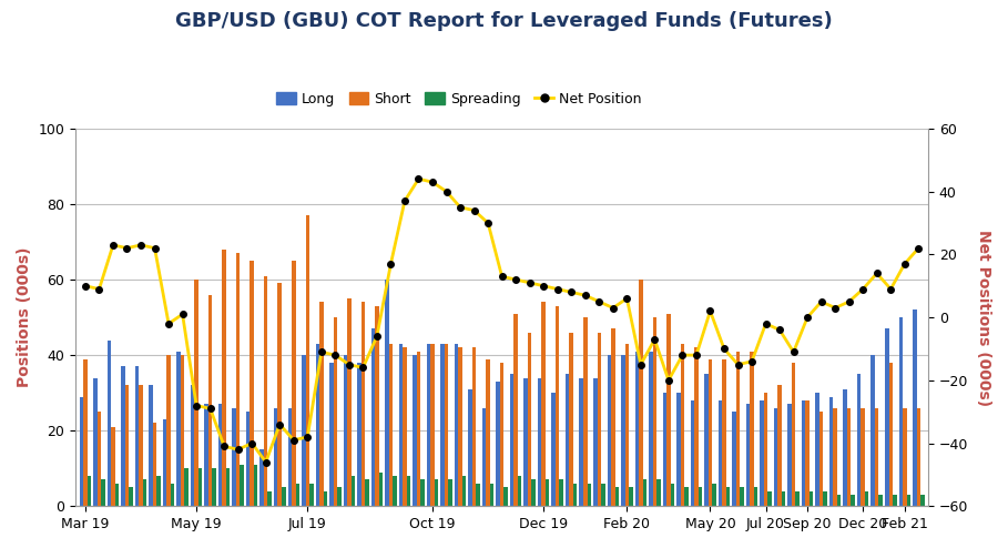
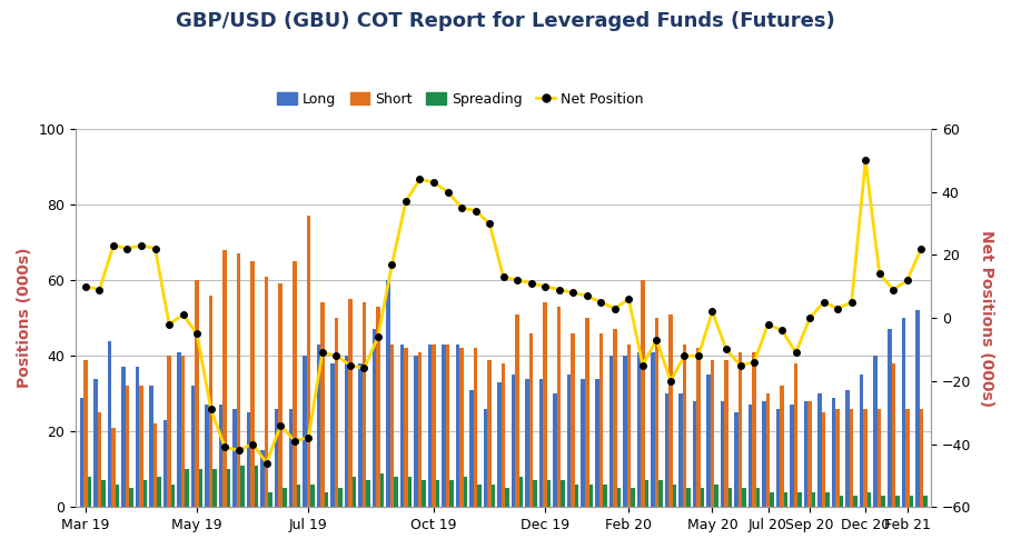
Net Position/May 19: -28 -> -5
Net Position/Dec 20: 9 -> 50
Net Position/Feb 21: 17 -> 12
